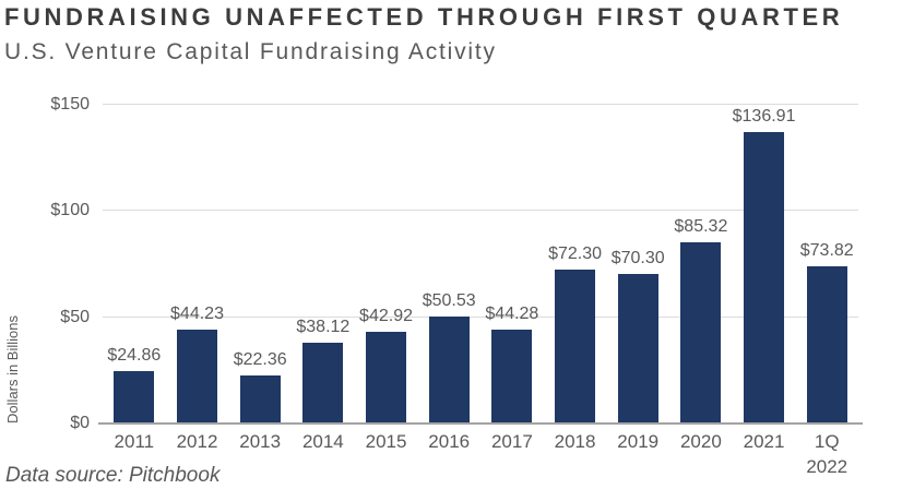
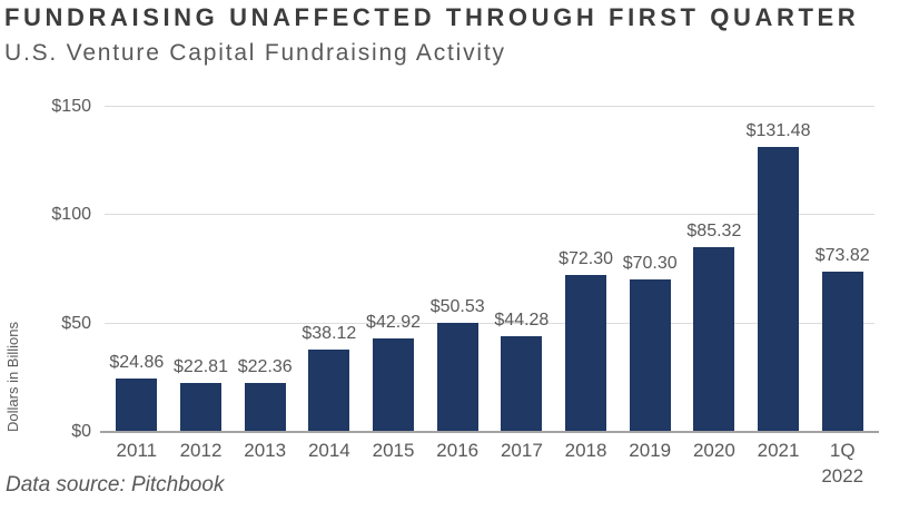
2012: $44.23 -> $22.81
2021: $136.91 -> $131.48
